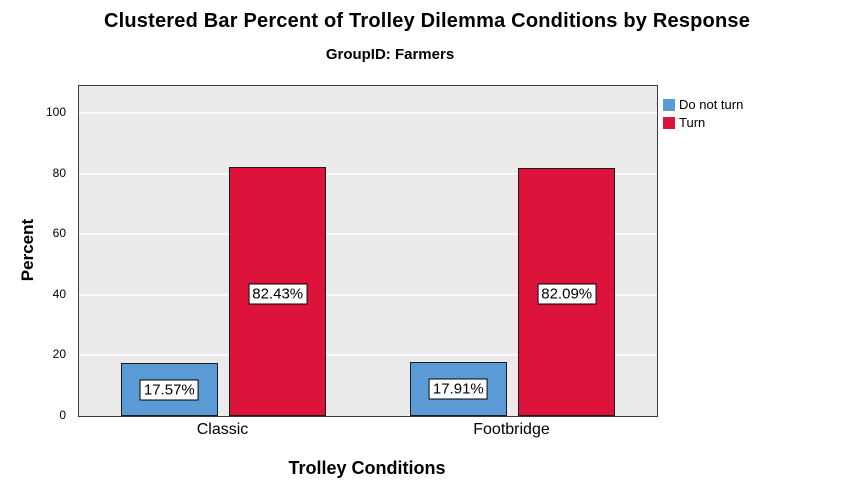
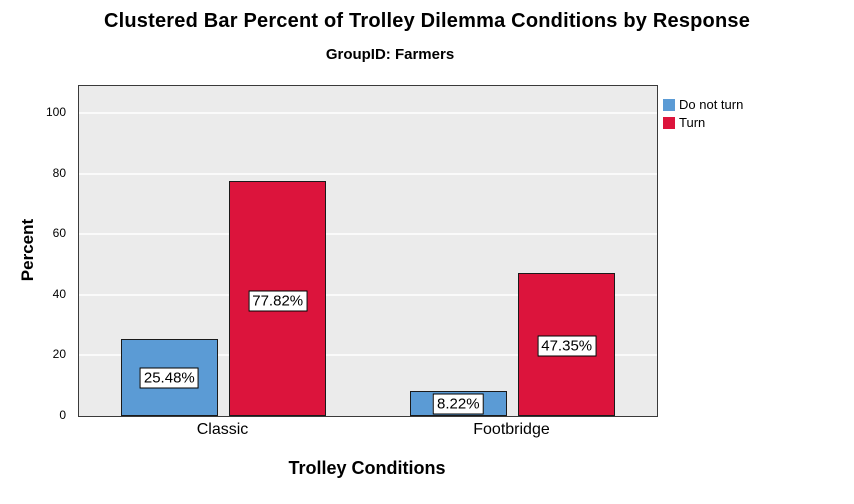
Do not turn/Classic: 17.57% -> 25.48%
Turn/Classic: 82.43% -> 77.82%
Do not turn/Footbridge: 17.91% -> 8.22%
Turn/Footbridge: 82.09% -> 47.35%
